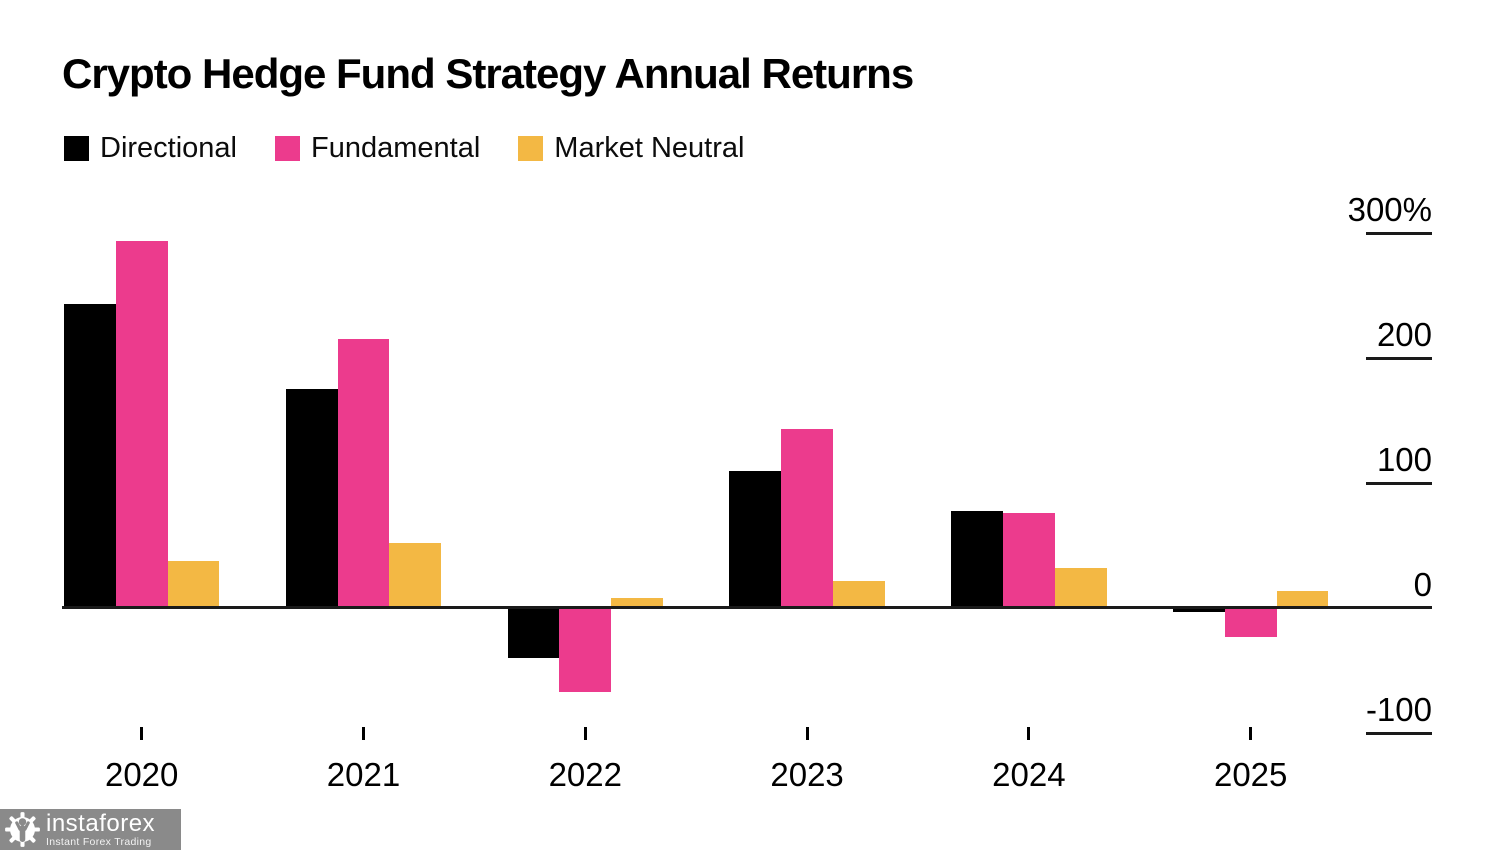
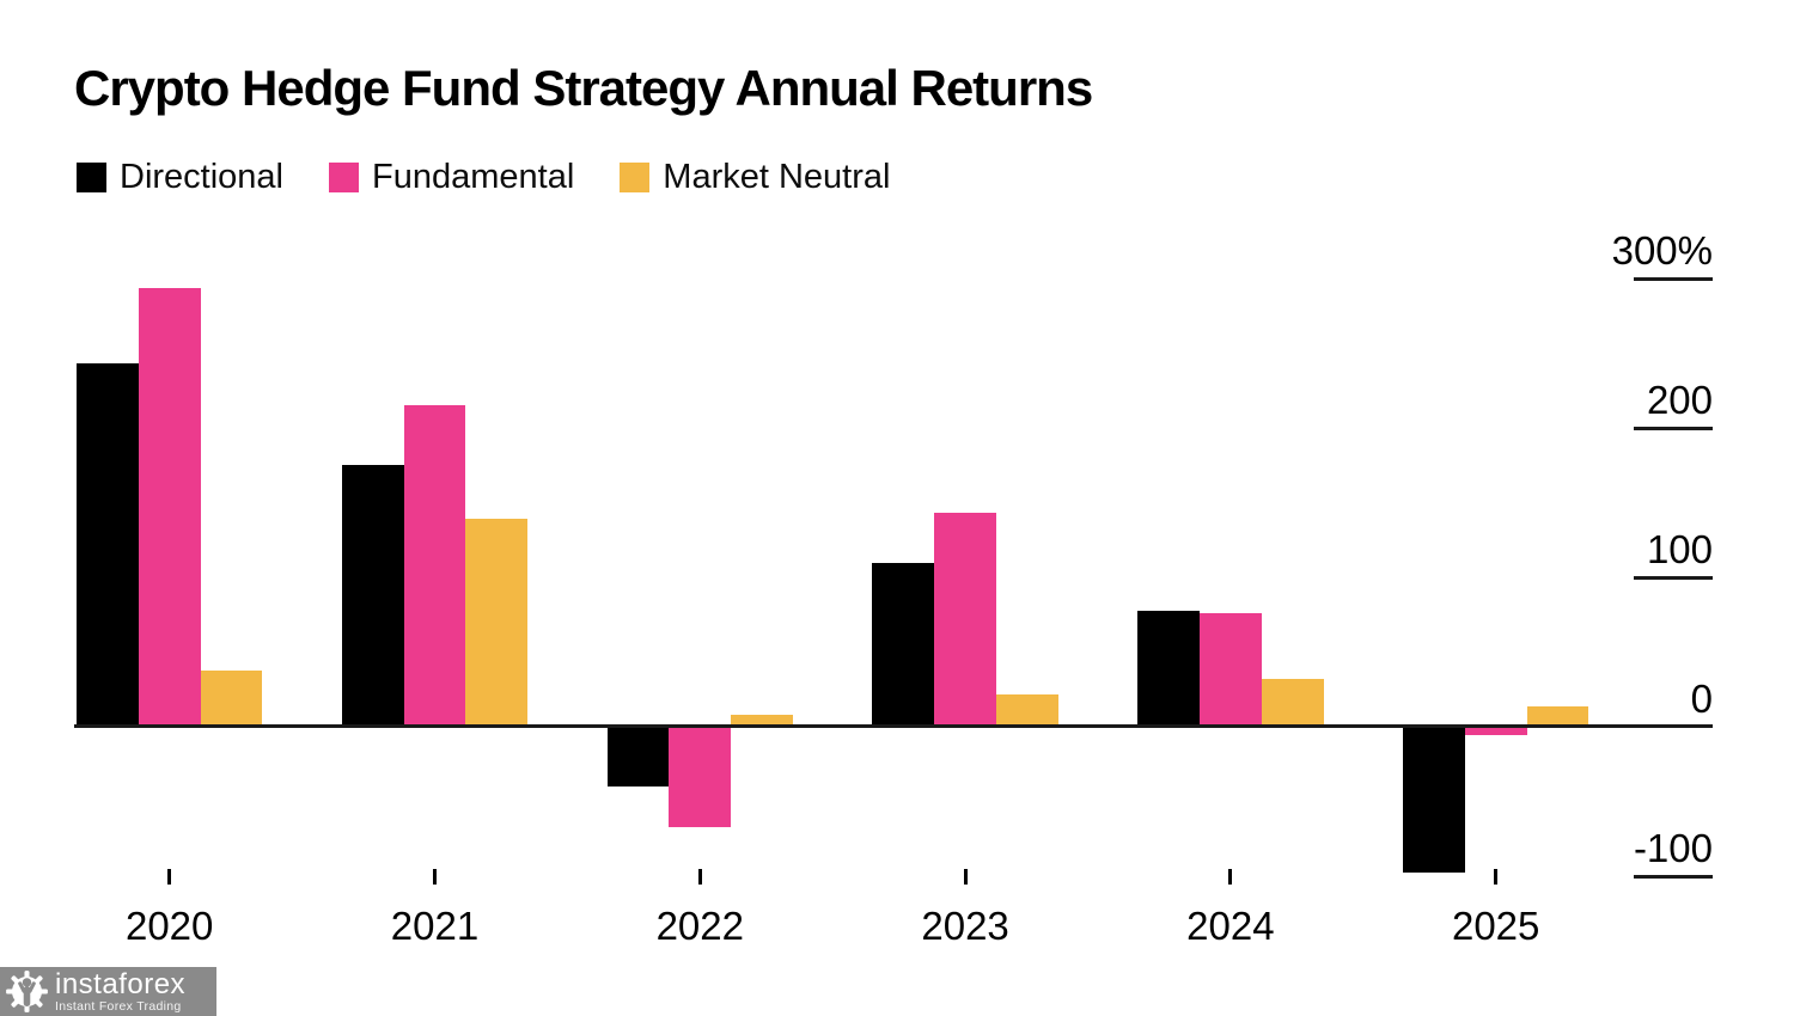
Market Neutral/2021: 52% -> 139%
Directional/2025: -2% -> -97%
Fundamental/2025: -22% -> -5%
